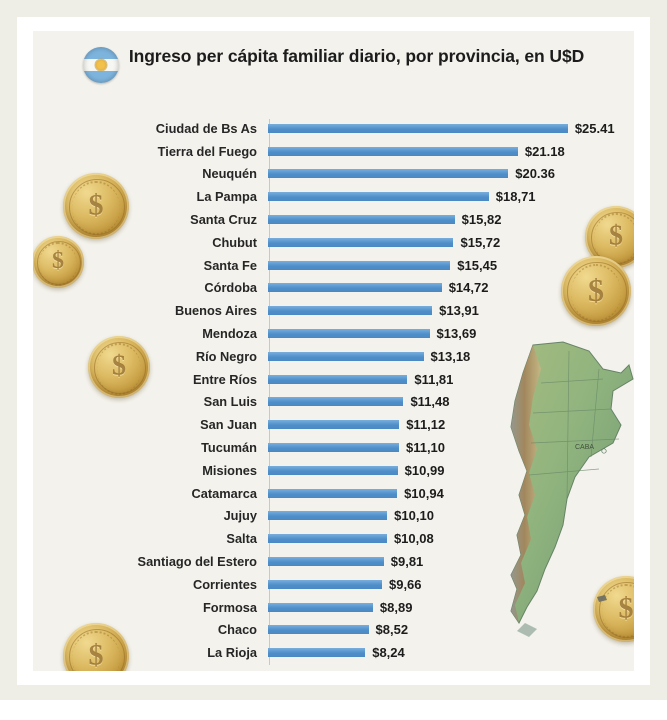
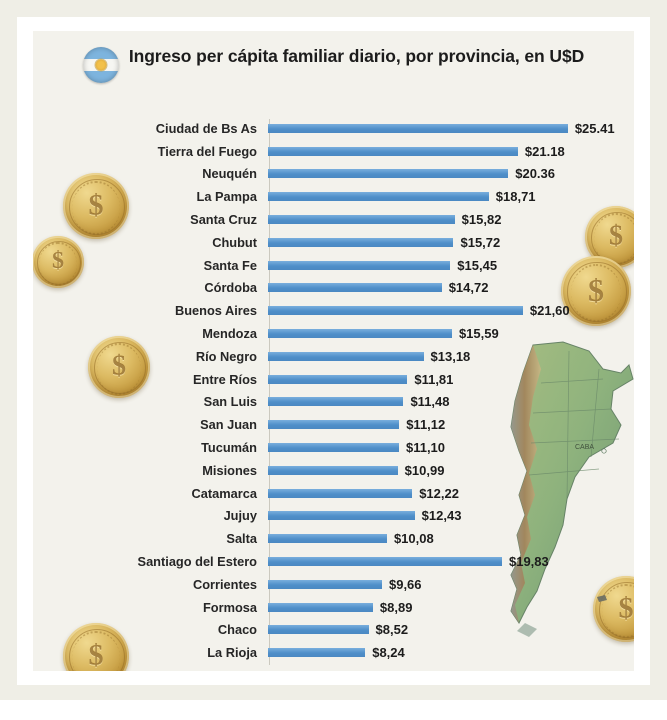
Buenos Aires: $13,91 -> $21,60
Mendoza: $13,69 -> $15,59
Catamarca: $10,94 -> $12,22
Jujuy: $10,10 -> $12,43
Santiago del Estero: $9,81 -> $19,83
